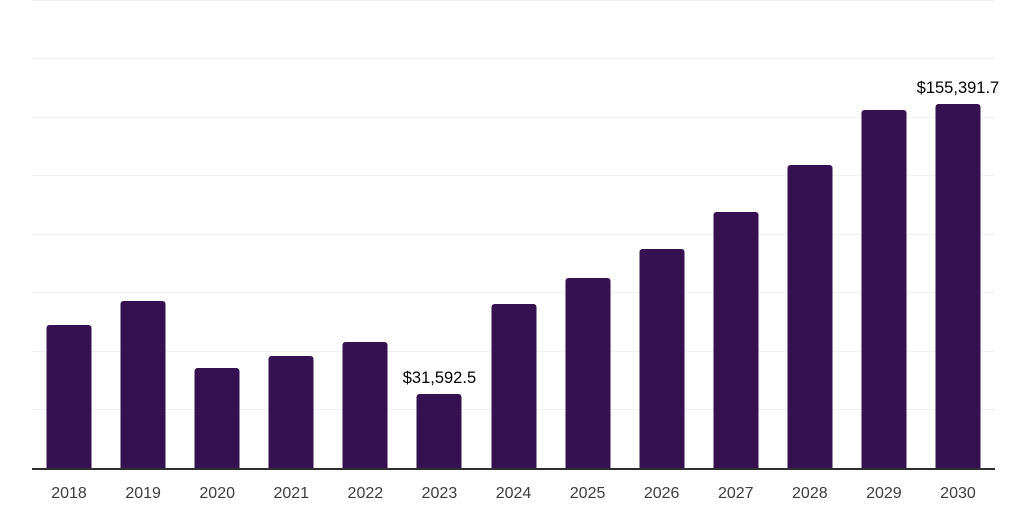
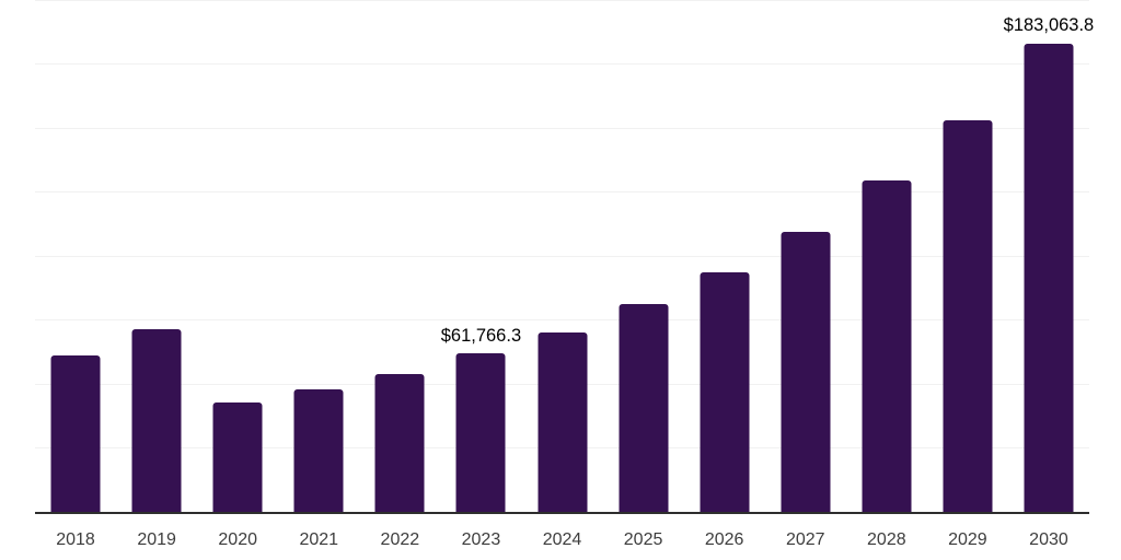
2023: $31,592.5 -> $61,766.3
2030: $155,391.7 -> $183,063.8
